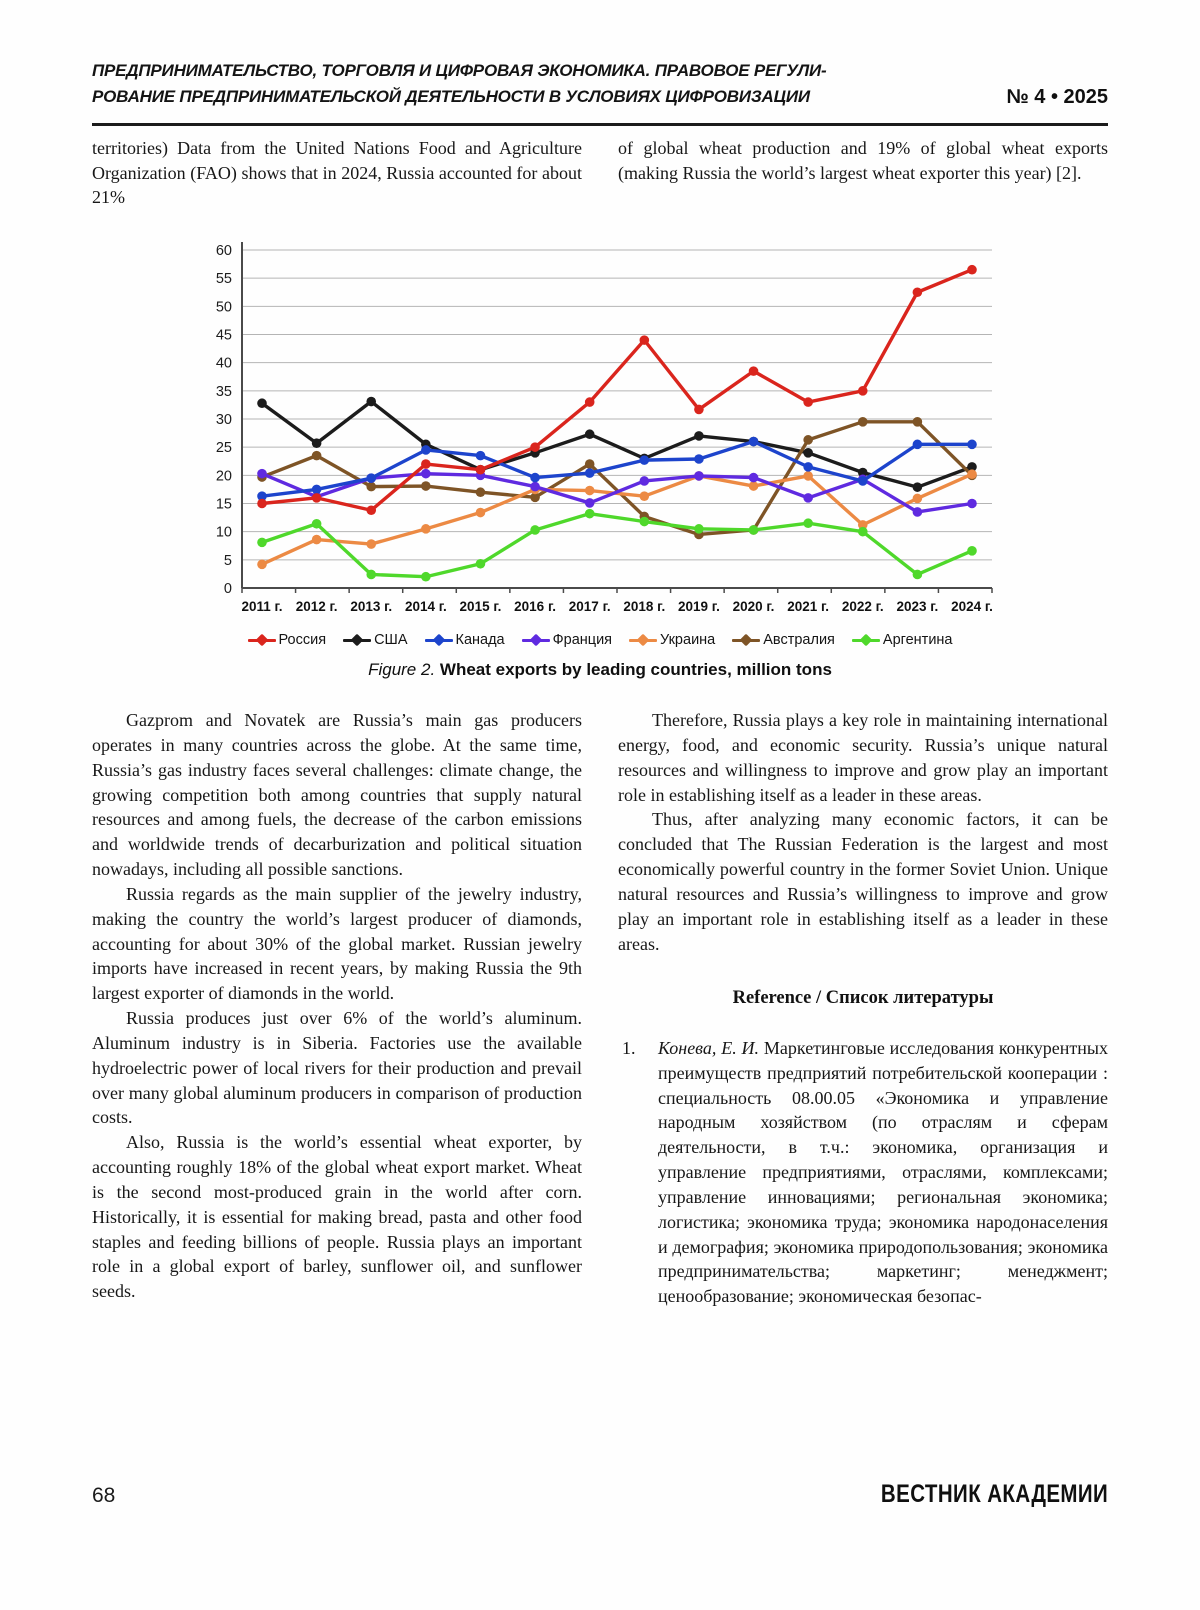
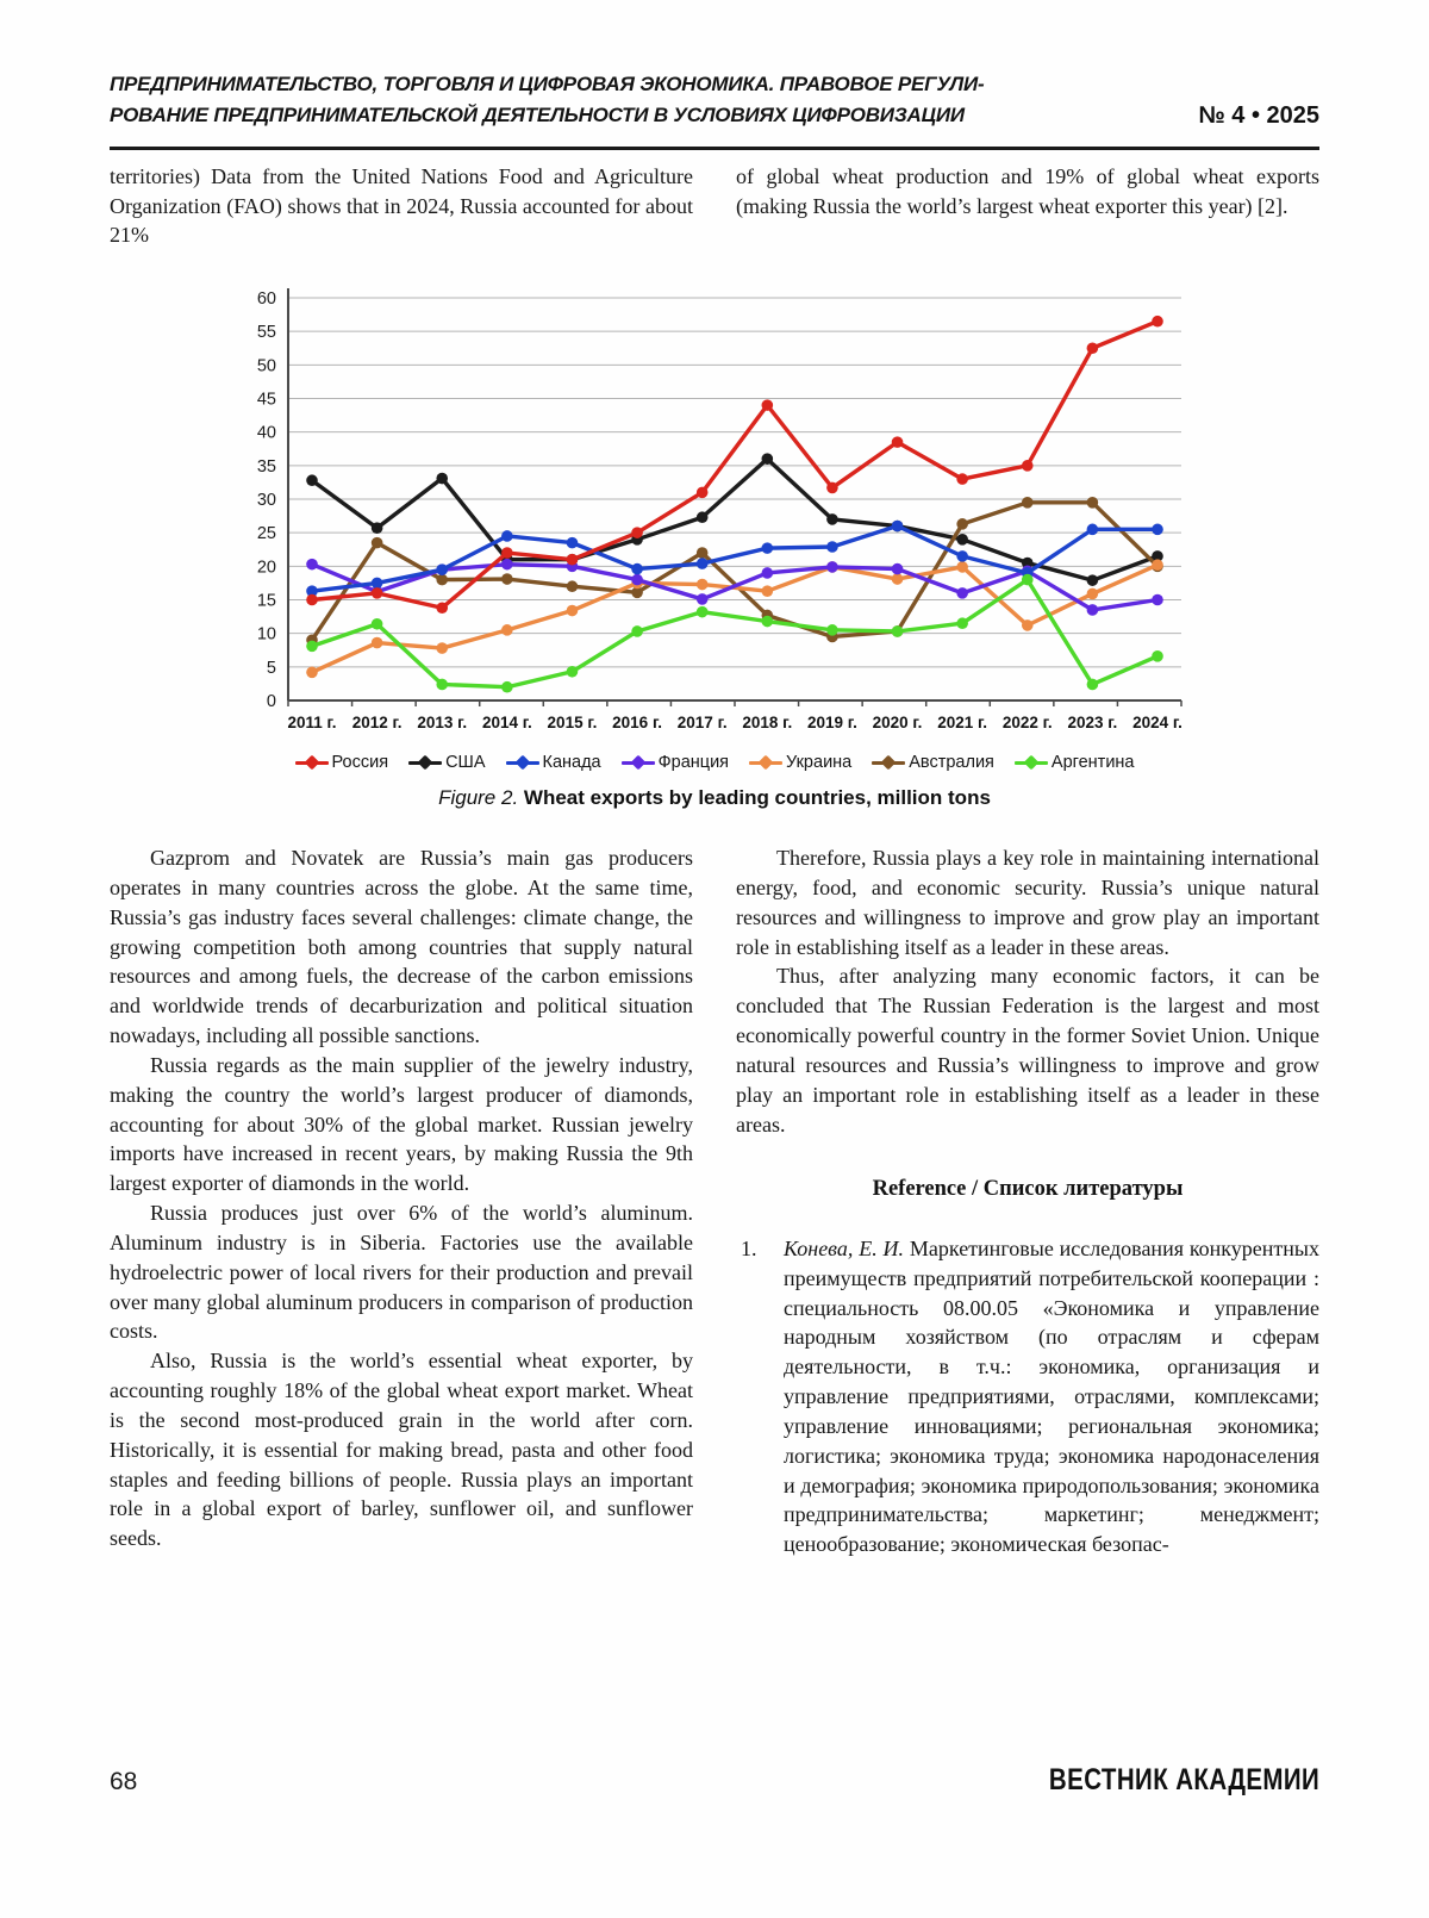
Австралия/2011 г.: 20 -> 9
США/2014 г.: 26 -> 21
Россия/2017 г.: 33 -> 31
США/2018 г.: 23 -> 36
Аргентина/2022 г.: 10 -> 18
